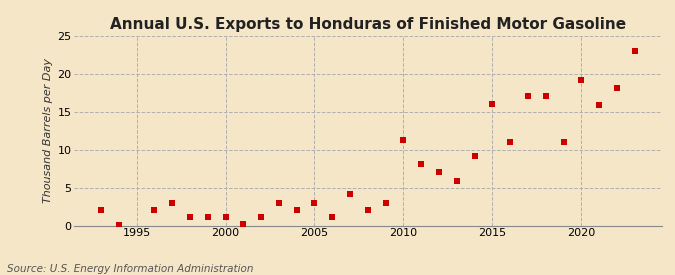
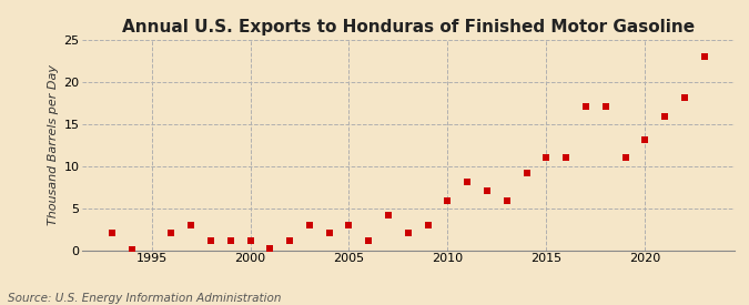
2010: 11.2 -> 5.9
2015: 16.0 -> 11.0
2020: 19.2 -> 13.1
